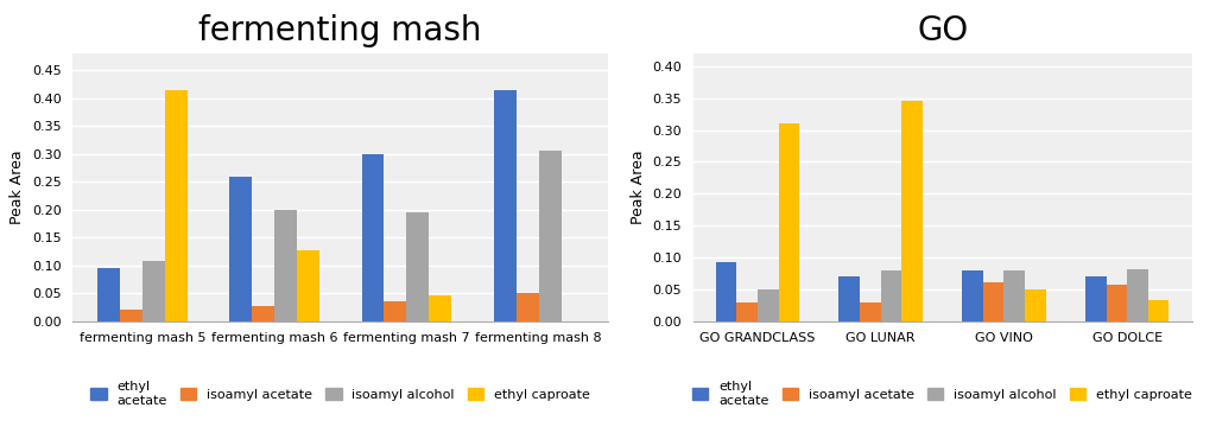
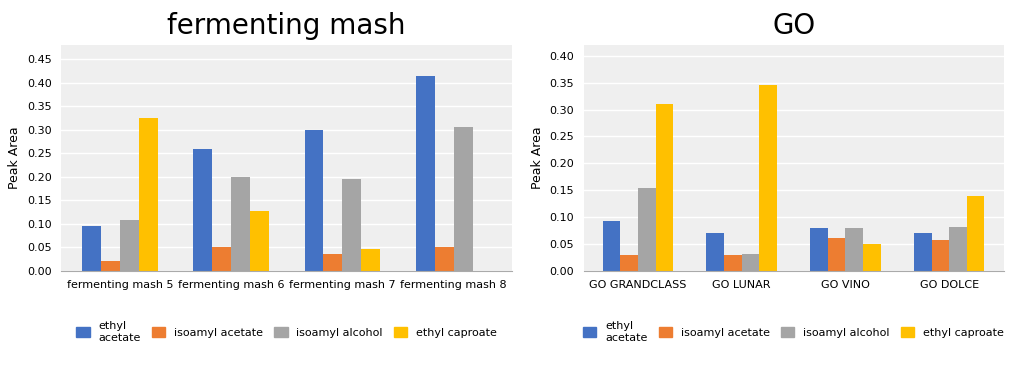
fermenting mash/ethyl caproate/fermenting mash 5: 0.415 -> 0.325
fermenting mash/isoamyl acetate/fermenting mash 6: 0.028 -> 0.050
GO/isoamyl alcohol/GO GRANDCLASS: 0.050 -> 0.154
GO/isoamyl alcohol/GO LUNAR: 0.079 -> 0.032
GO/ethyl caproate/GO DOLCE: 0.033 -> 0.140
